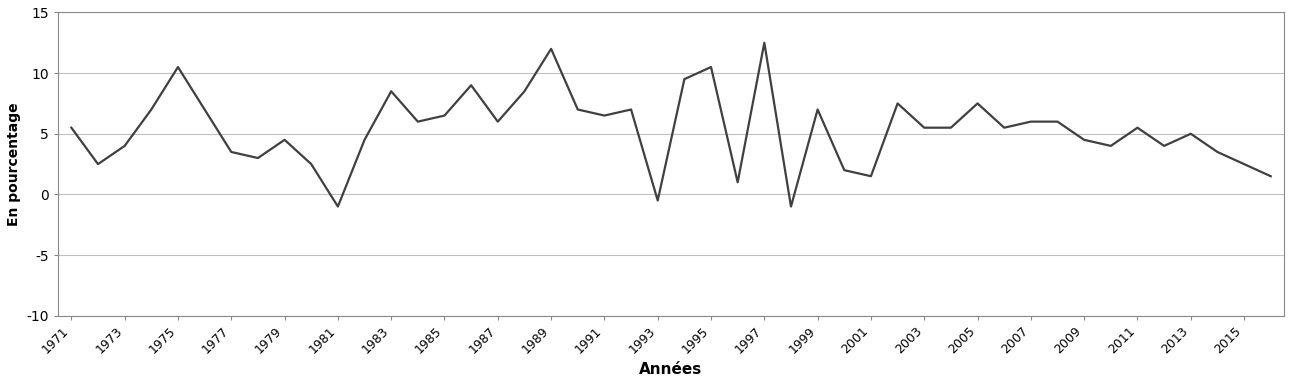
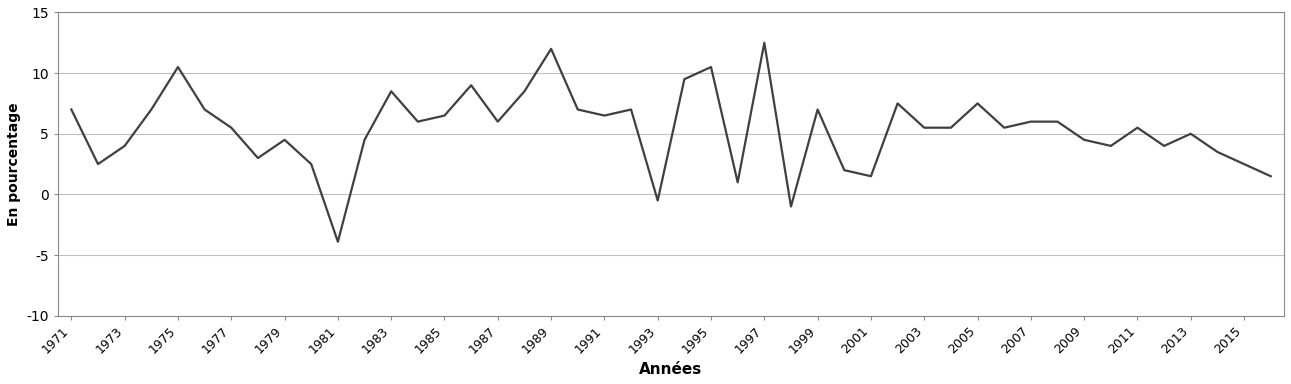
1971: 5.5 -> 7.0
1977: 3.5 -> 5.5
1981: -1.0 -> -3.9
